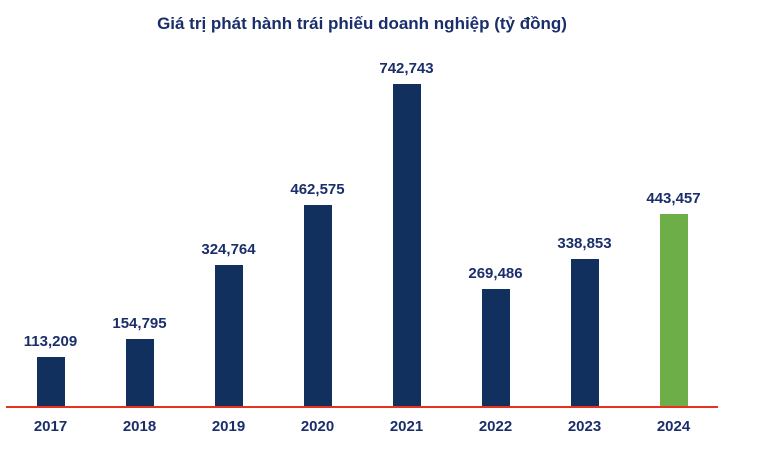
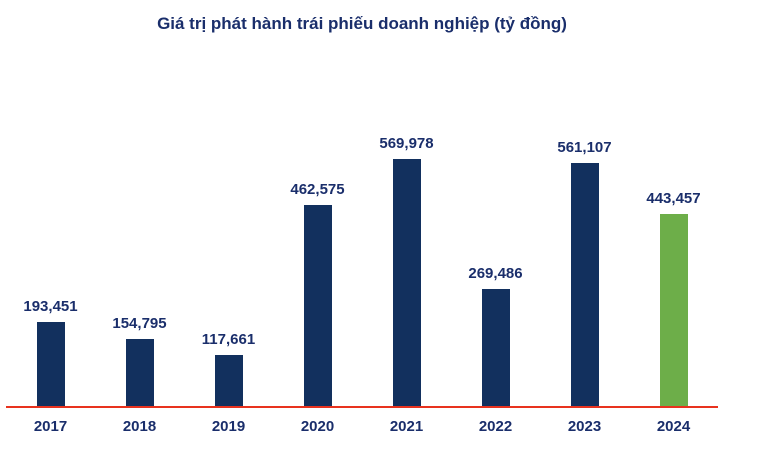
2017: 113,209 -> 193,451
2019: 324,764 -> 117,661
2021: 742,743 -> 569,978
2023: 338,853 -> 561,107
